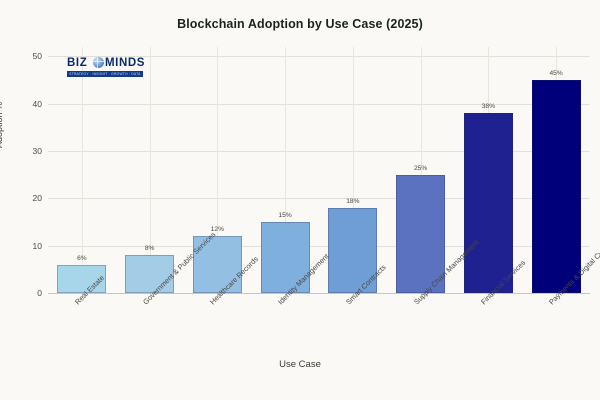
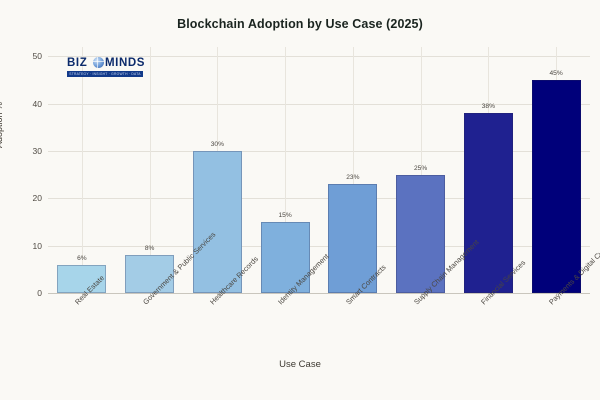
Healthcare Records: 12% -> 30%
Smart Contracts: 18% -> 23%
